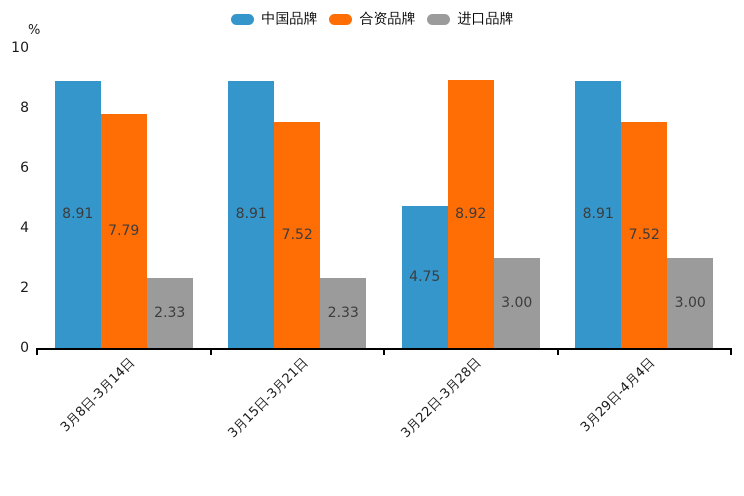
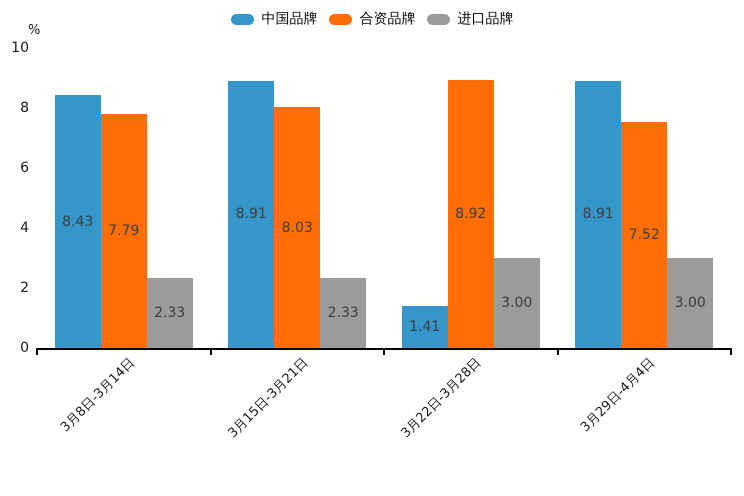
中国品牌/3月8日-3月14日: 8.91 -> 8.43
合资品牌/3月15日-3月21日: 7.52 -> 8.03
中国品牌/3月22日-3月28日: 4.75 -> 1.41
